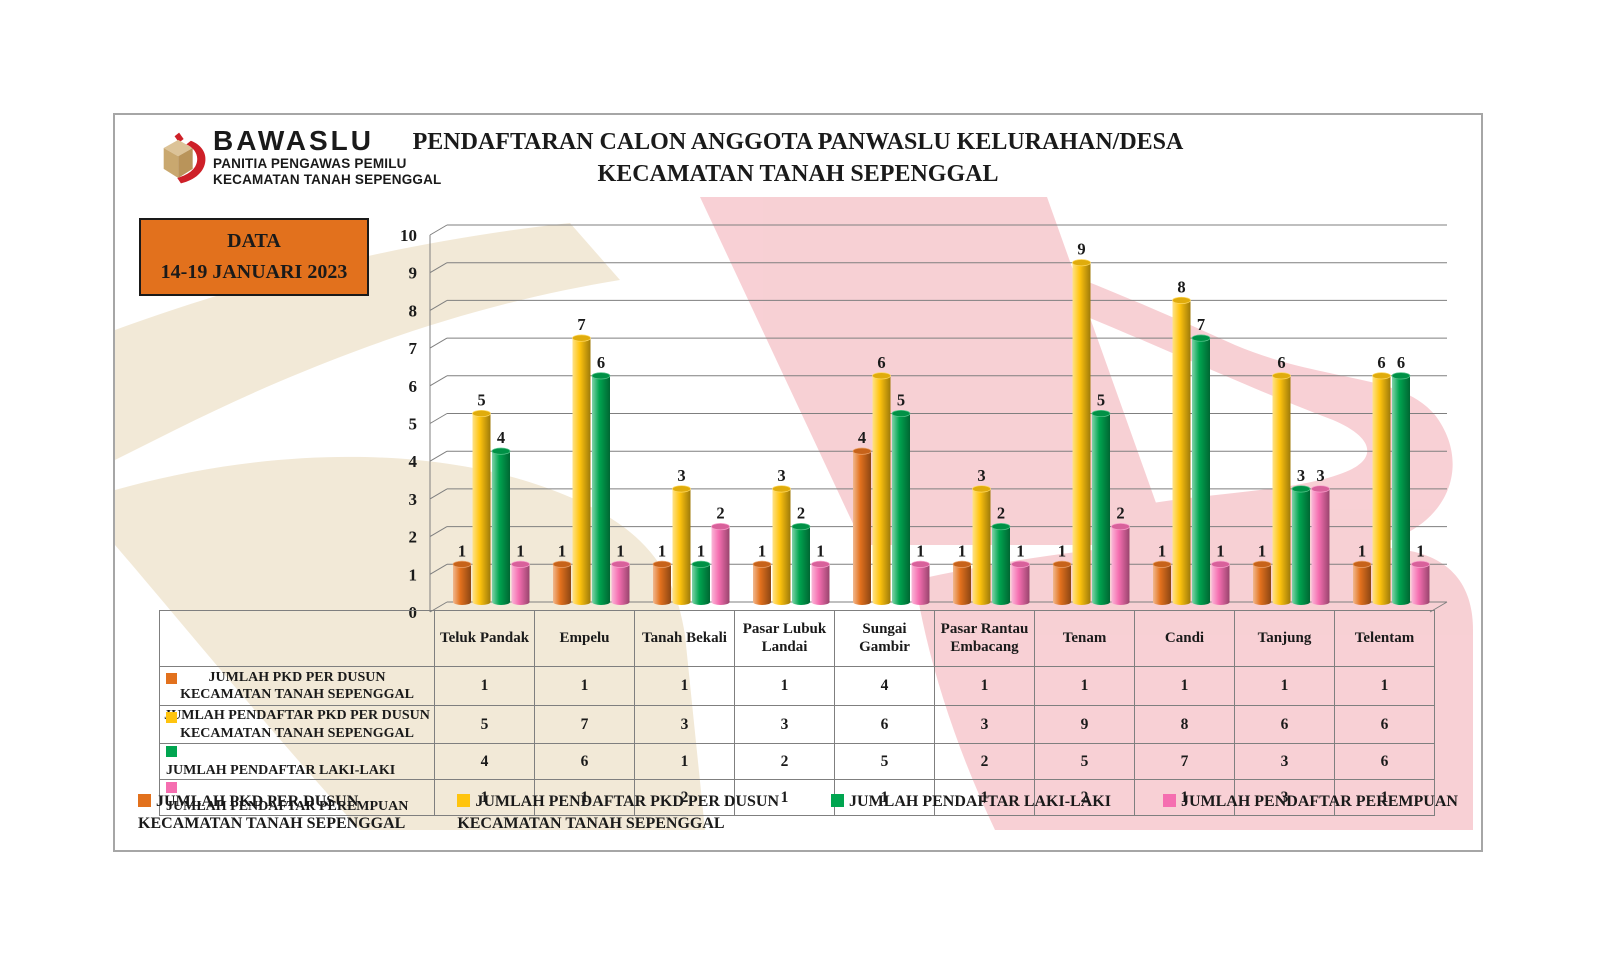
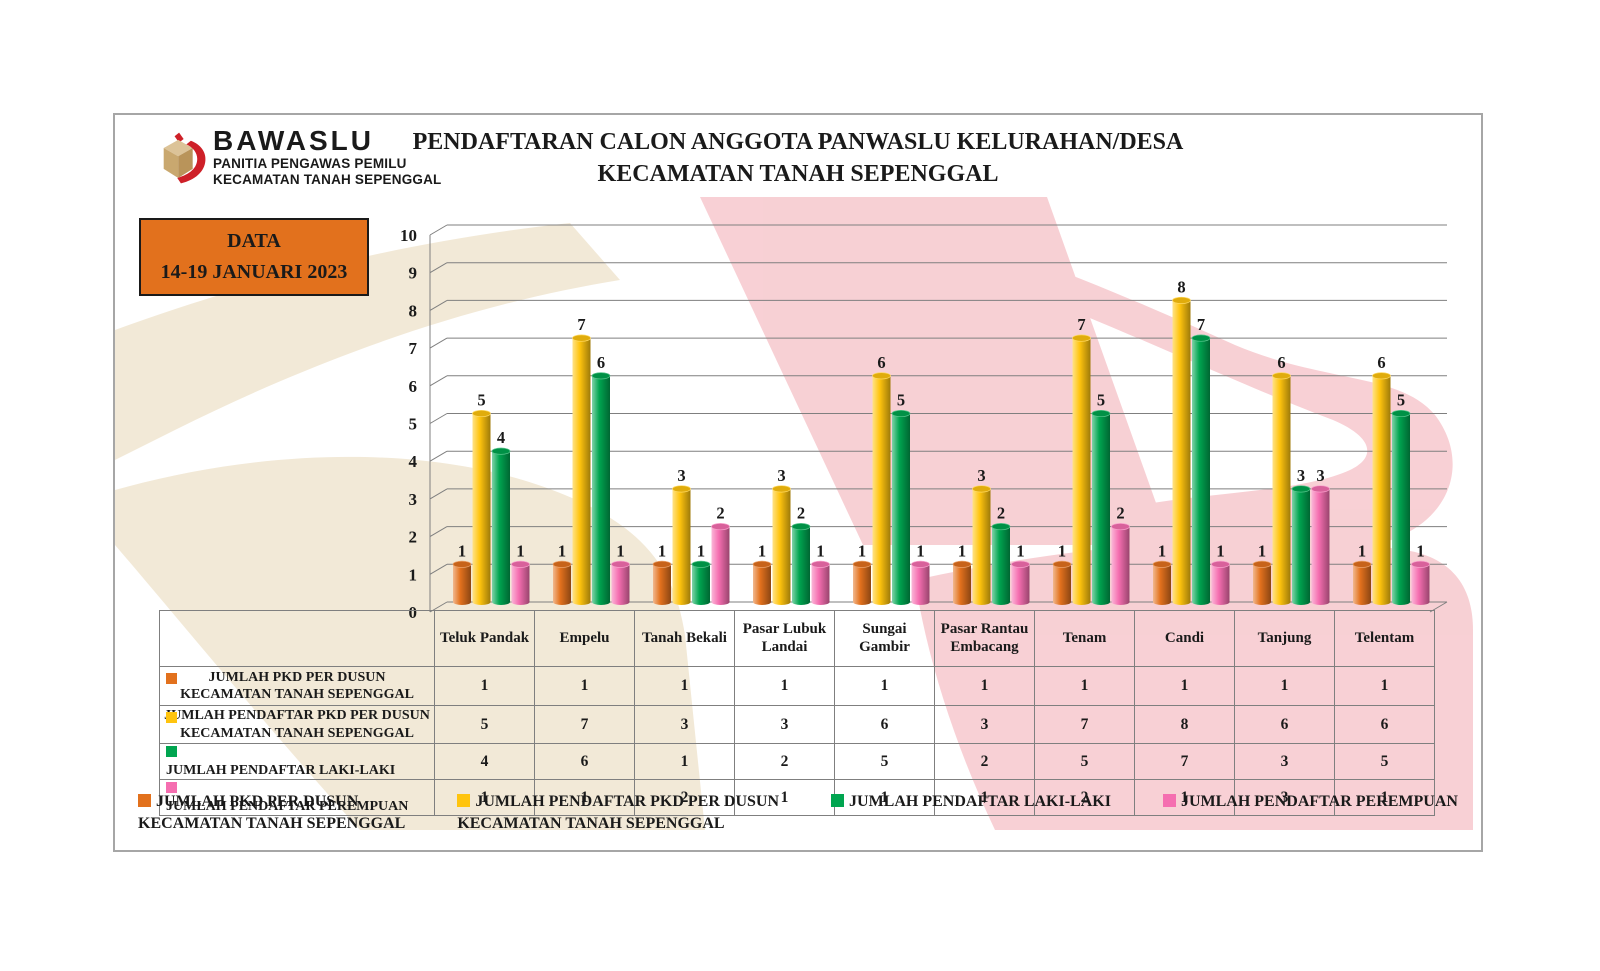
JUMLAH PKD PER DUSUN KECAMATAN TANAH SEPENGGAL/Sungai Gambir: 4 -> 1
JUMLAH PENDAFTAR PKD PER DUSUN KECAMATAN TANAH SEPENGGAL/Tenam: 9 -> 7
JUMLAH PENDAFTAR LAKI-LAKI/Telentam: 6 -> 5
